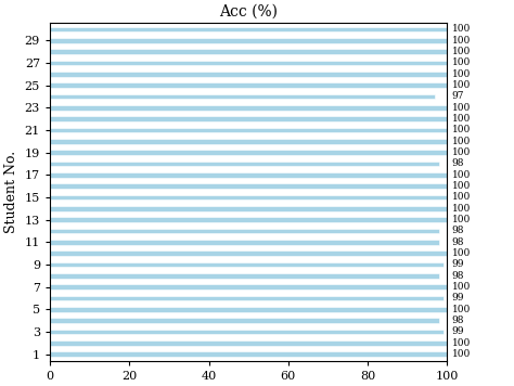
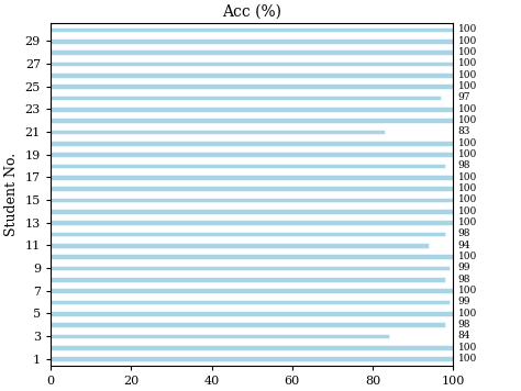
21: 100 -> 83
11: 98 -> 94
3: 99 -> 84
